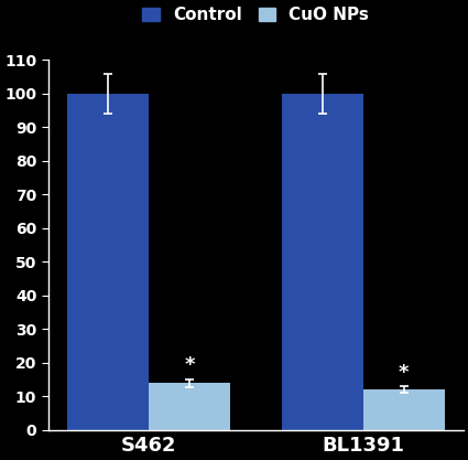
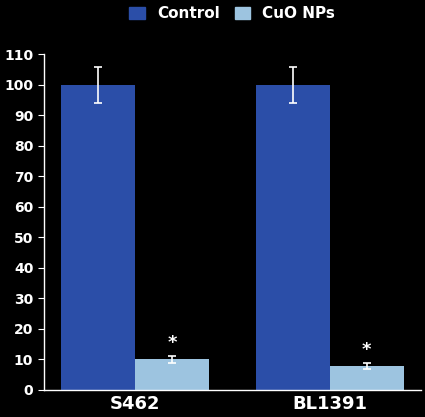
CuO NPs/S462: 14 -> 10
CuO NPs/BL1391: 12 -> 8
